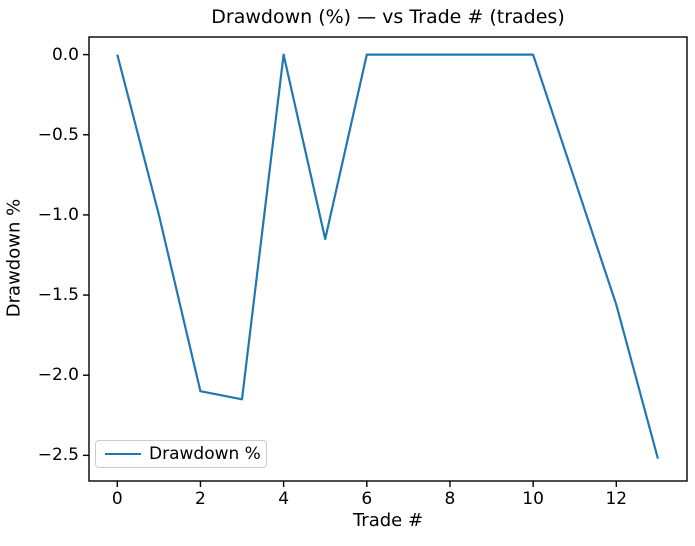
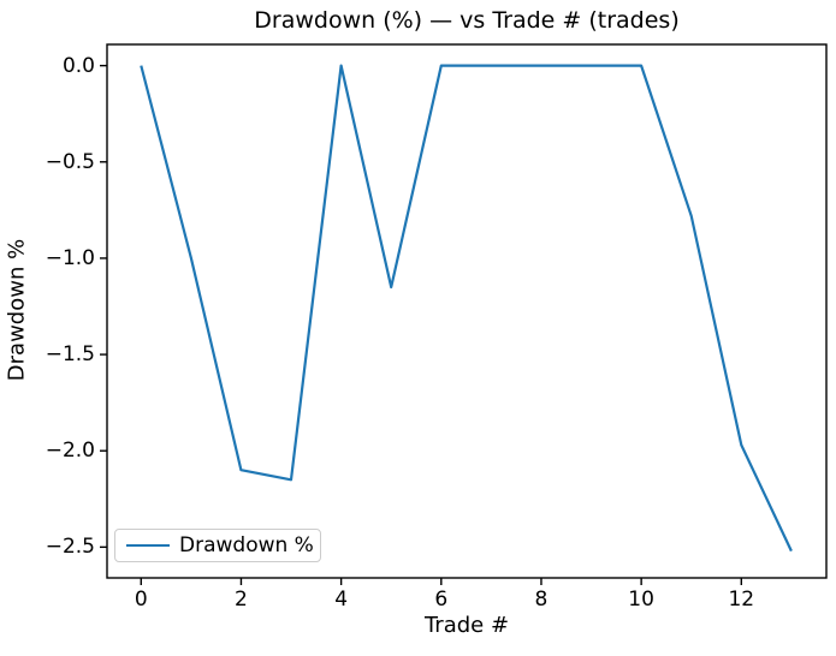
12: -1.56 -> -1.97
